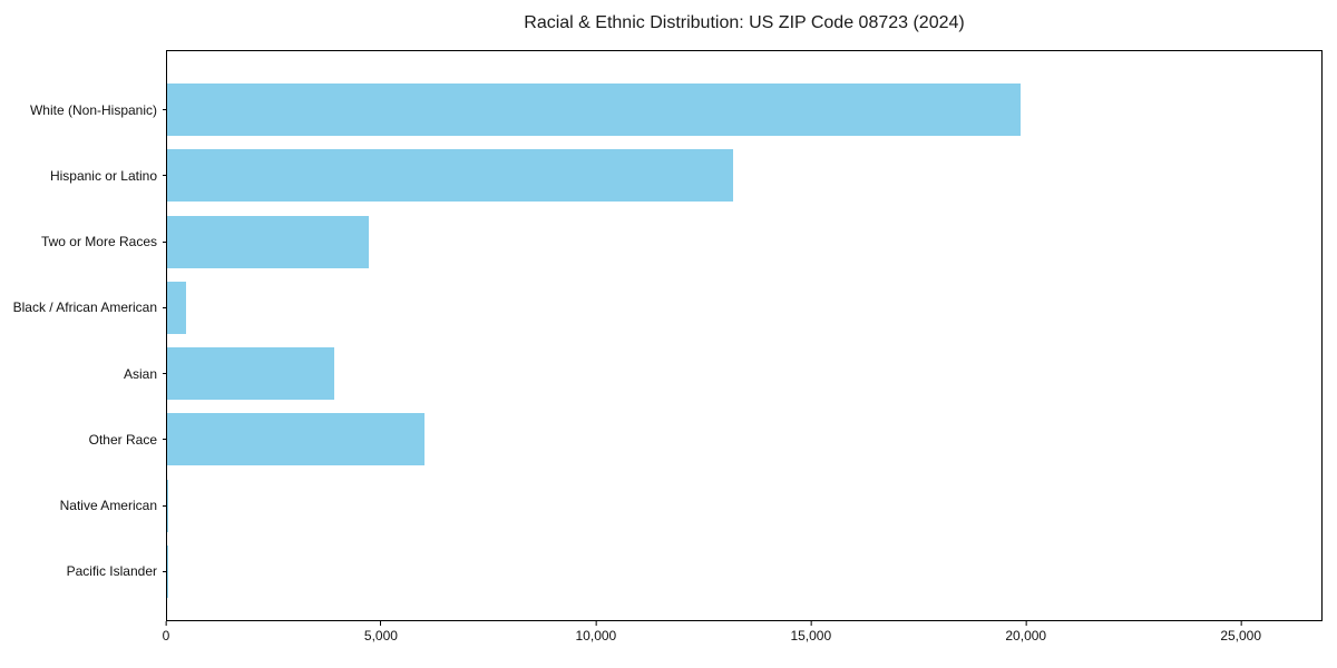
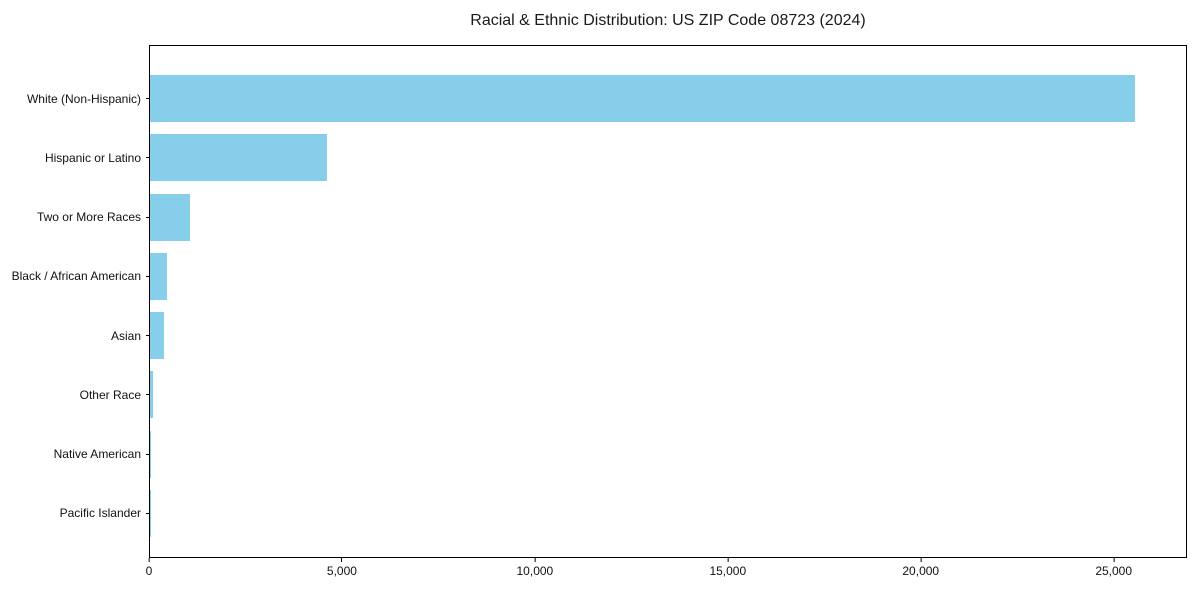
White (Non-Hispanic): 19900 -> 25600
Hispanic or Latino: 13200 -> 4600
Two or More Races: 4700 -> 1000
Asian: 3900 -> 400
Other Race: 6000 -> 100
